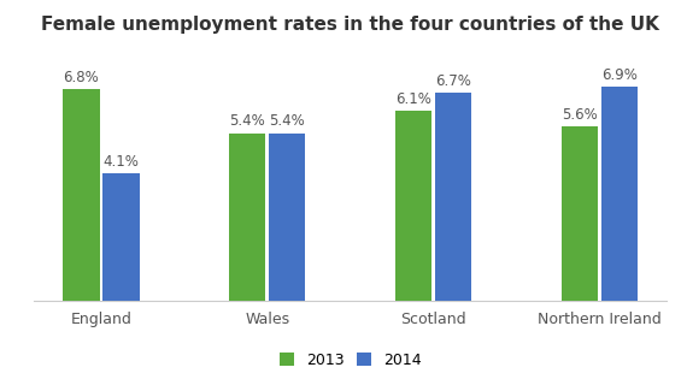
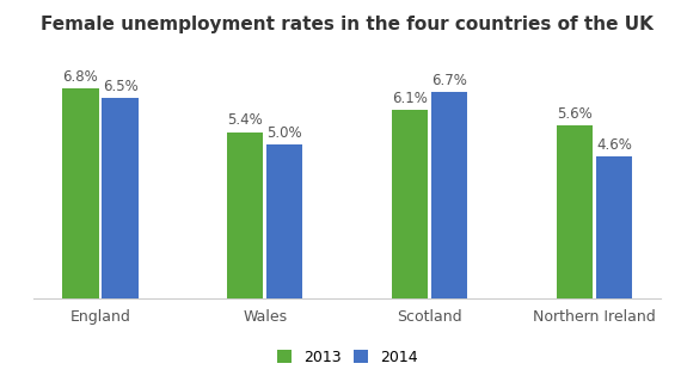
2014/England: 4.1% -> 6.5%
2014/Wales: 5.4% -> 5.0%
2014/Northern Ireland: 6.9% -> 4.6%
